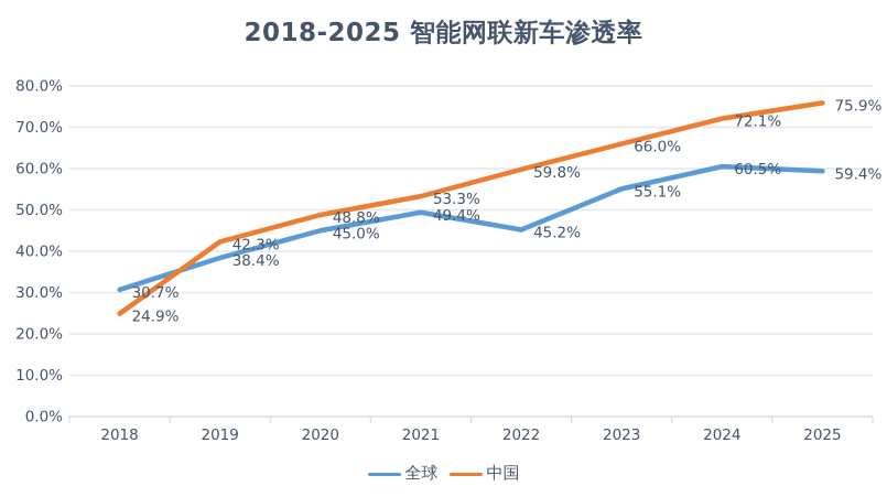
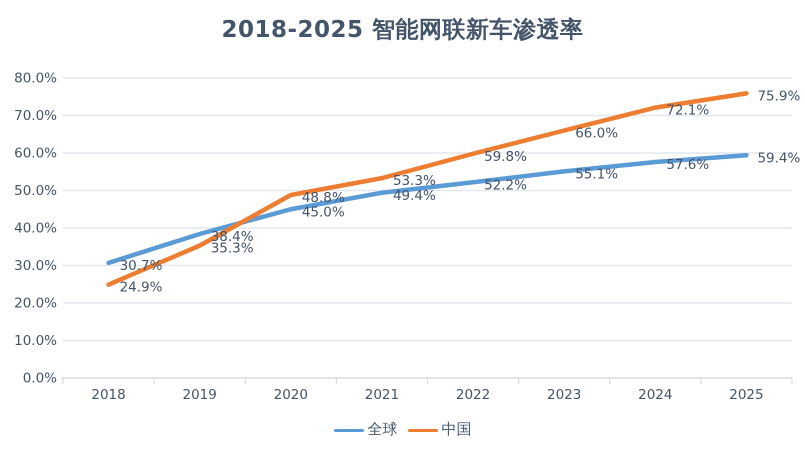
中国/2019: 42.3% -> 35.3%
全球/2022: 45.2% -> 52.2%
全球/2024: 60.5% -> 57.6%
